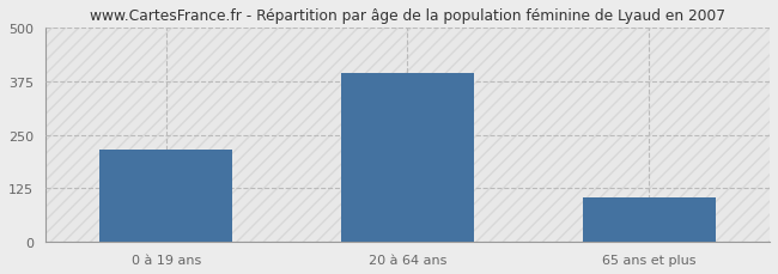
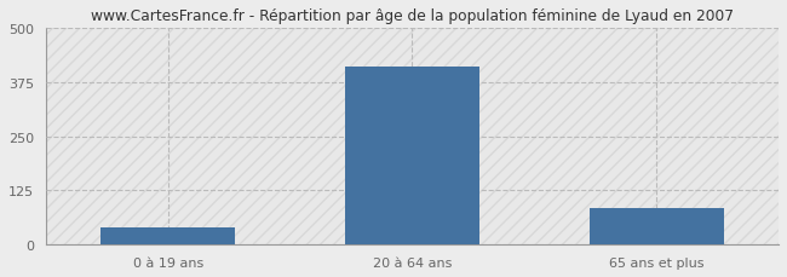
0 à 19 ans: 215 -> 40
20 à 64 ans: 393 -> 410
65 ans et plus: 105 -> 85
